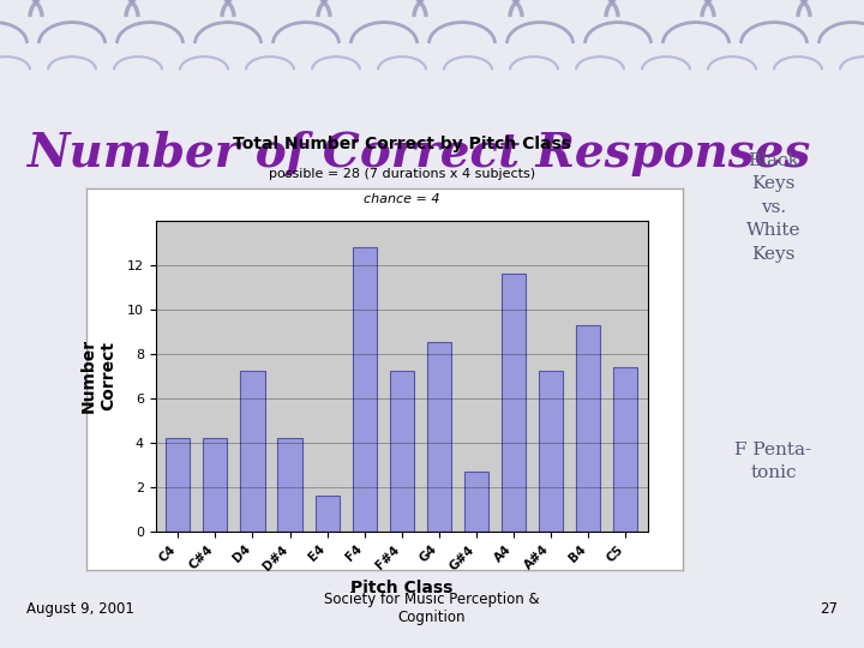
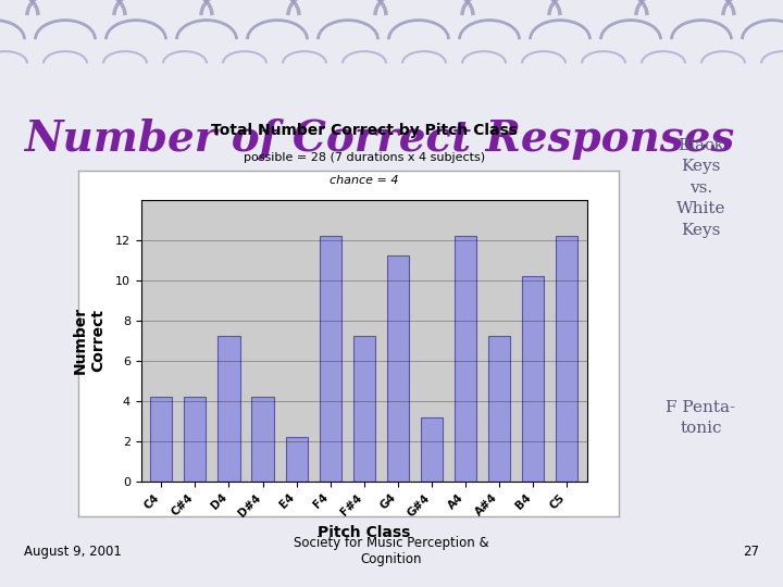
E4: 1.6 -> 2.2
F4: 12.8 -> 12.2
G4: 8.5 -> 11.2
G#4: 2.7 -> 3.2
A4: 11.6 -> 12.2
B4: 9.3 -> 10.2
C5: 7.4 -> 12.2
